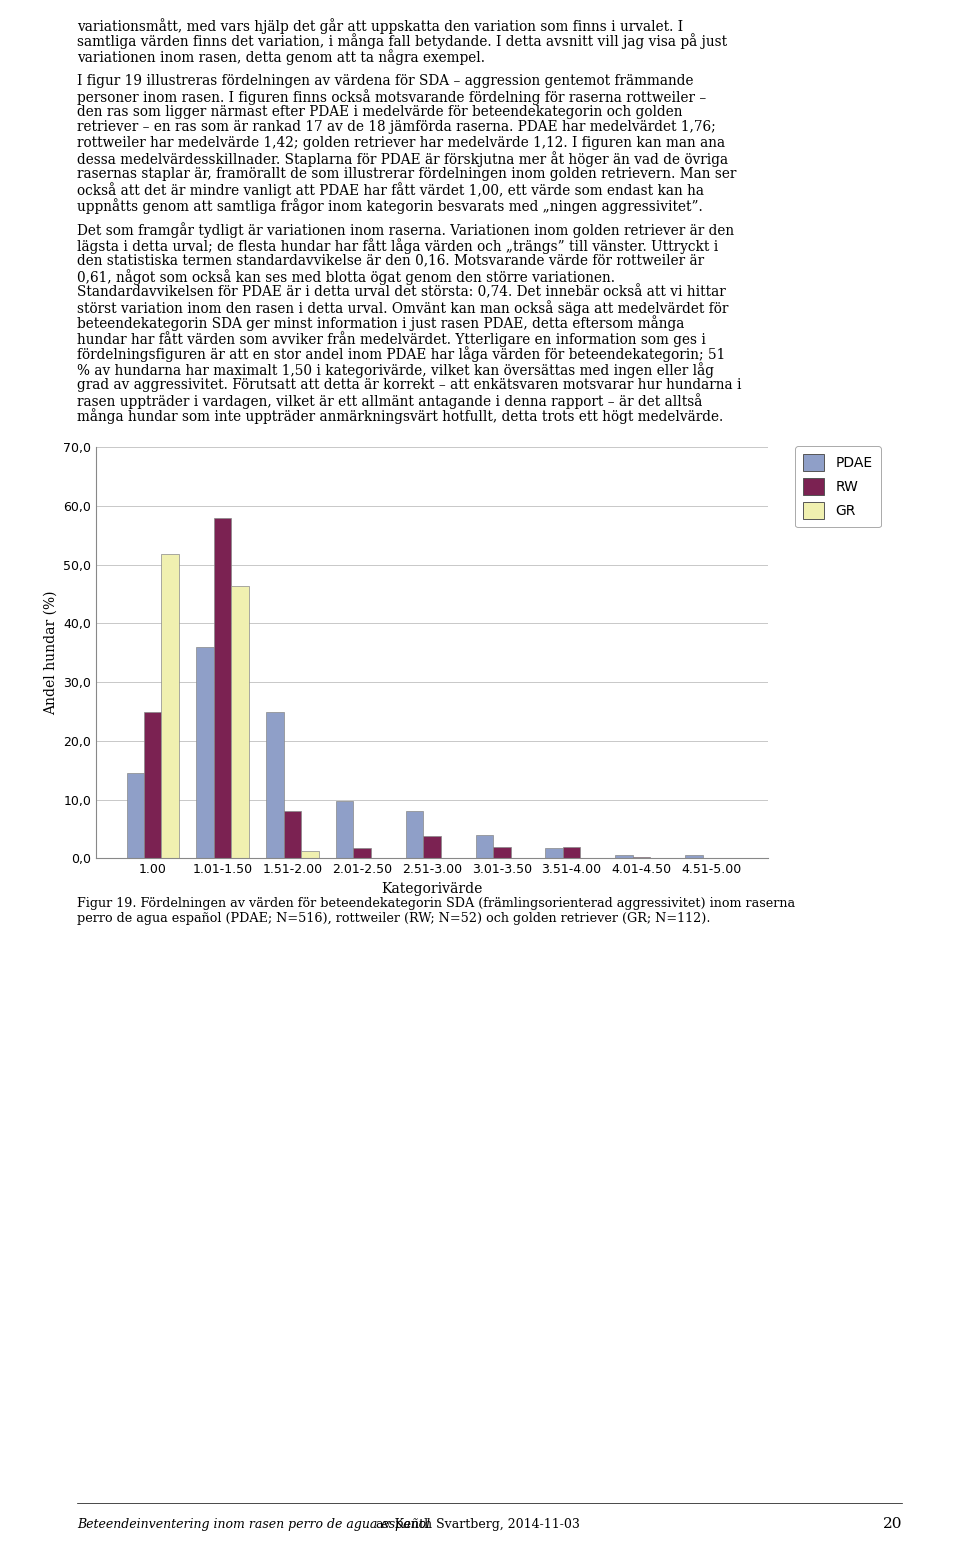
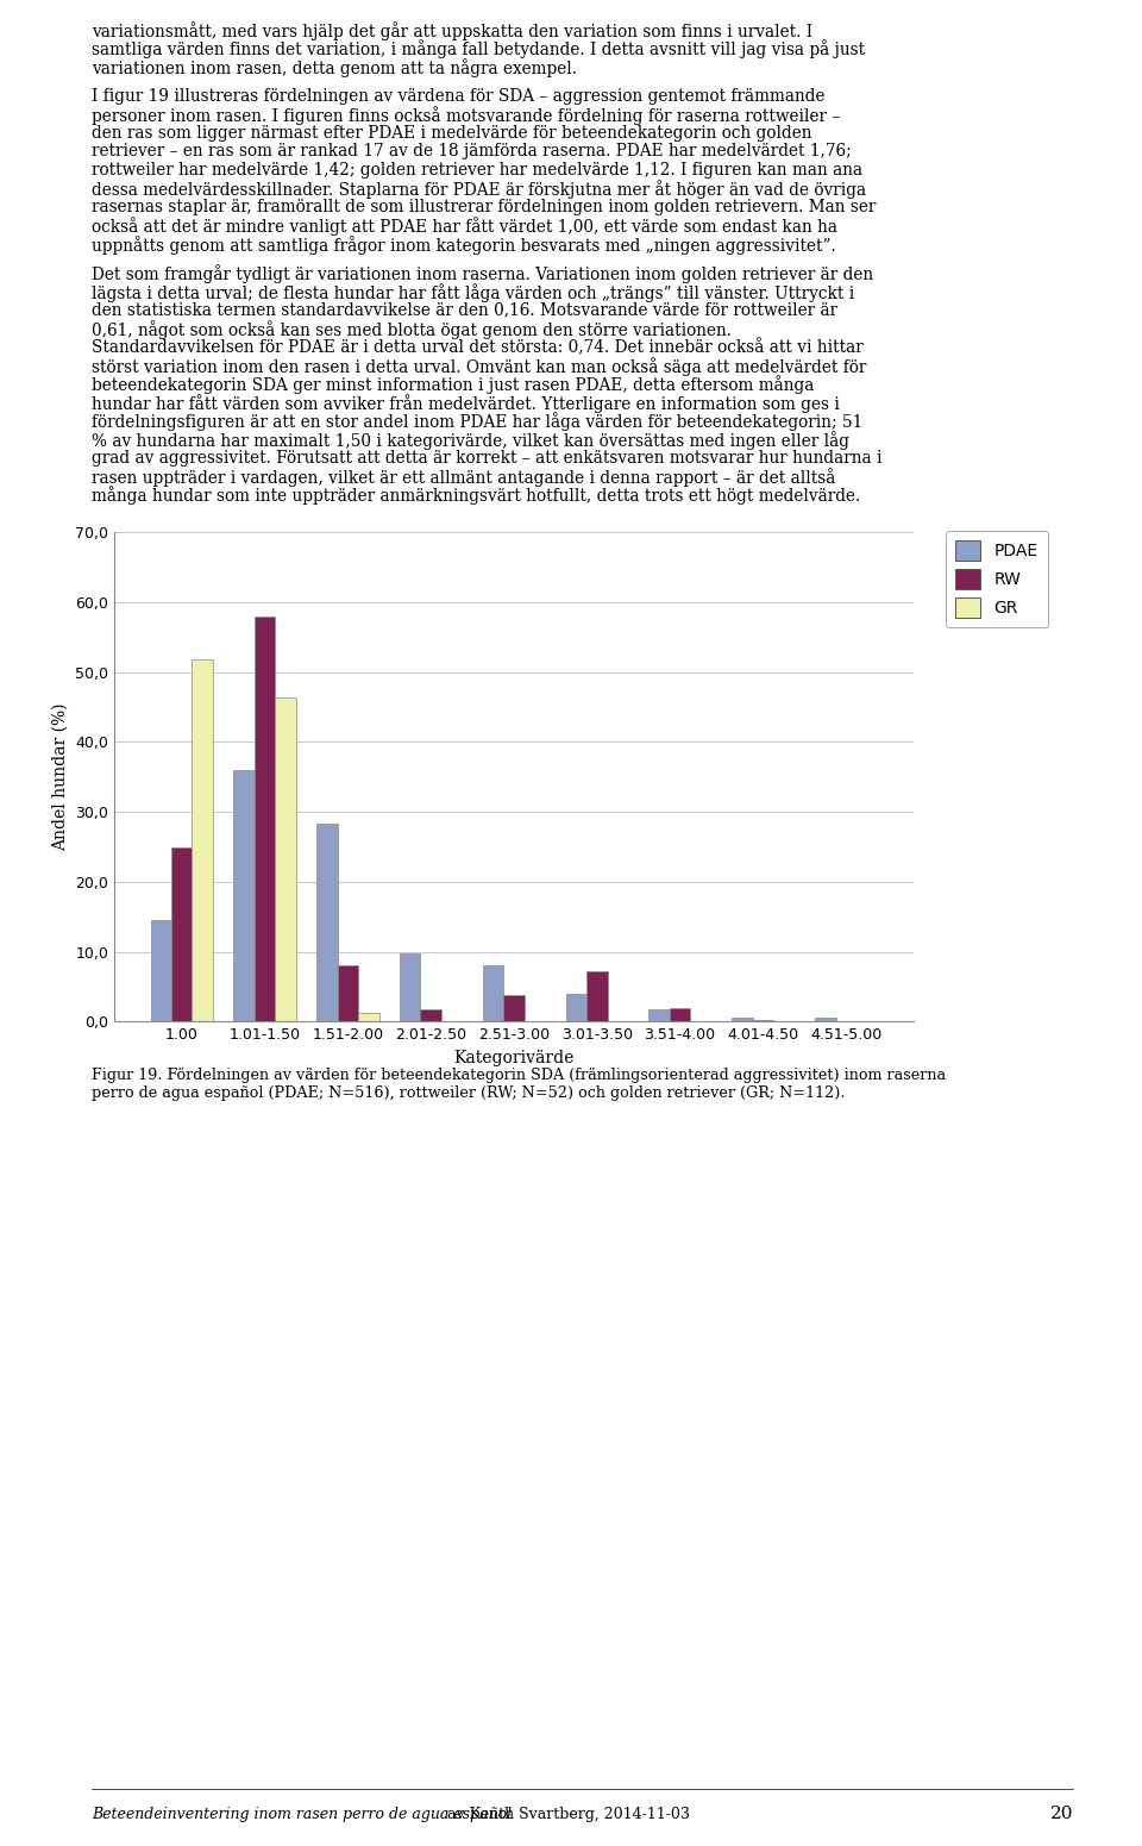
PDAE/1.51-2.00: 25,0 -> 28,4
RW/3.01-3.50: 1,9 -> 7,2
